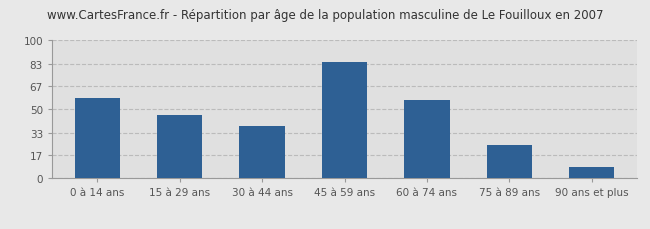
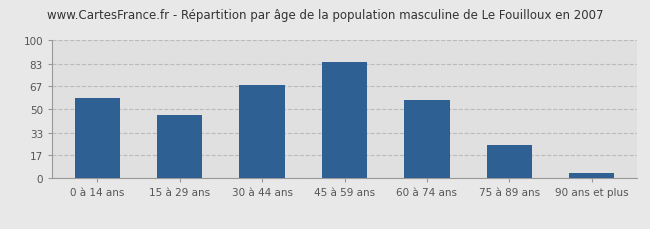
30 à 44 ans: 38 -> 68
90 ans et plus: 8 -> 4
